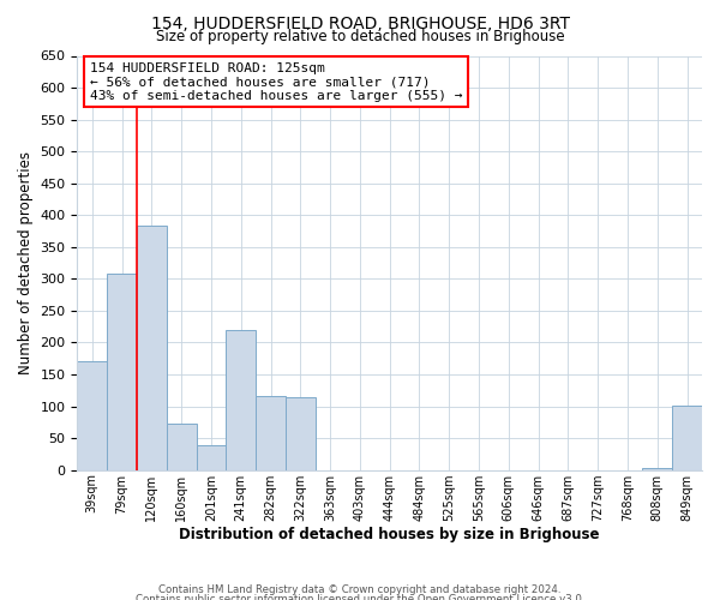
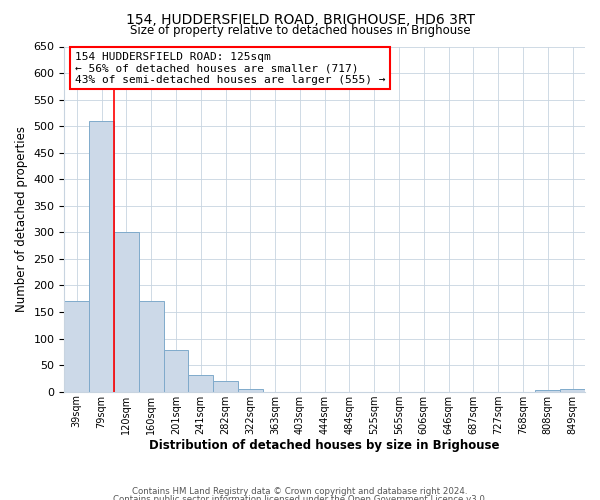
79sqm: 308 -> 510
120sqm: 384 -> 300
160sqm: 72 -> 170
201sqm: 38 -> 78
241sqm: 220 -> 32
282sqm: 116 -> 20
322sqm: 114 -> 5
849sqm: 102 -> 5
